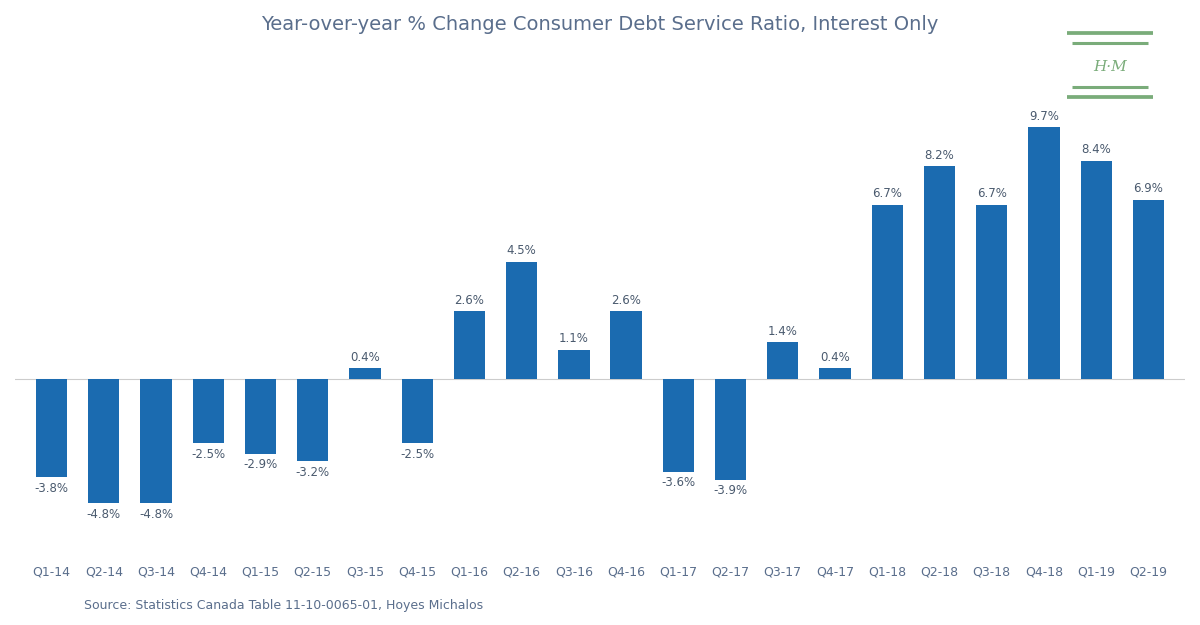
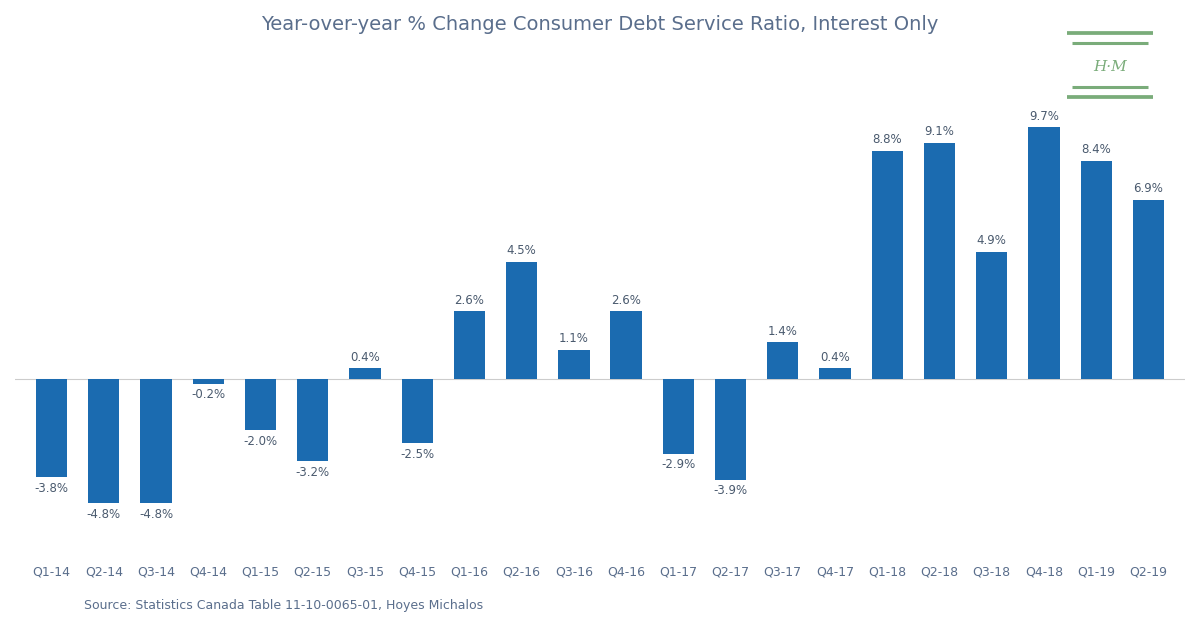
Q4-14: -2.5% -> -0.2%
Q1-15: -2.9% -> -2.0%
Q1-17: -3.6% -> -2.9%
Q1-18: 6.7% -> 8.8%
Q2-18: 8.2% -> 9.1%
Q3-18: 6.7% -> 4.9%
